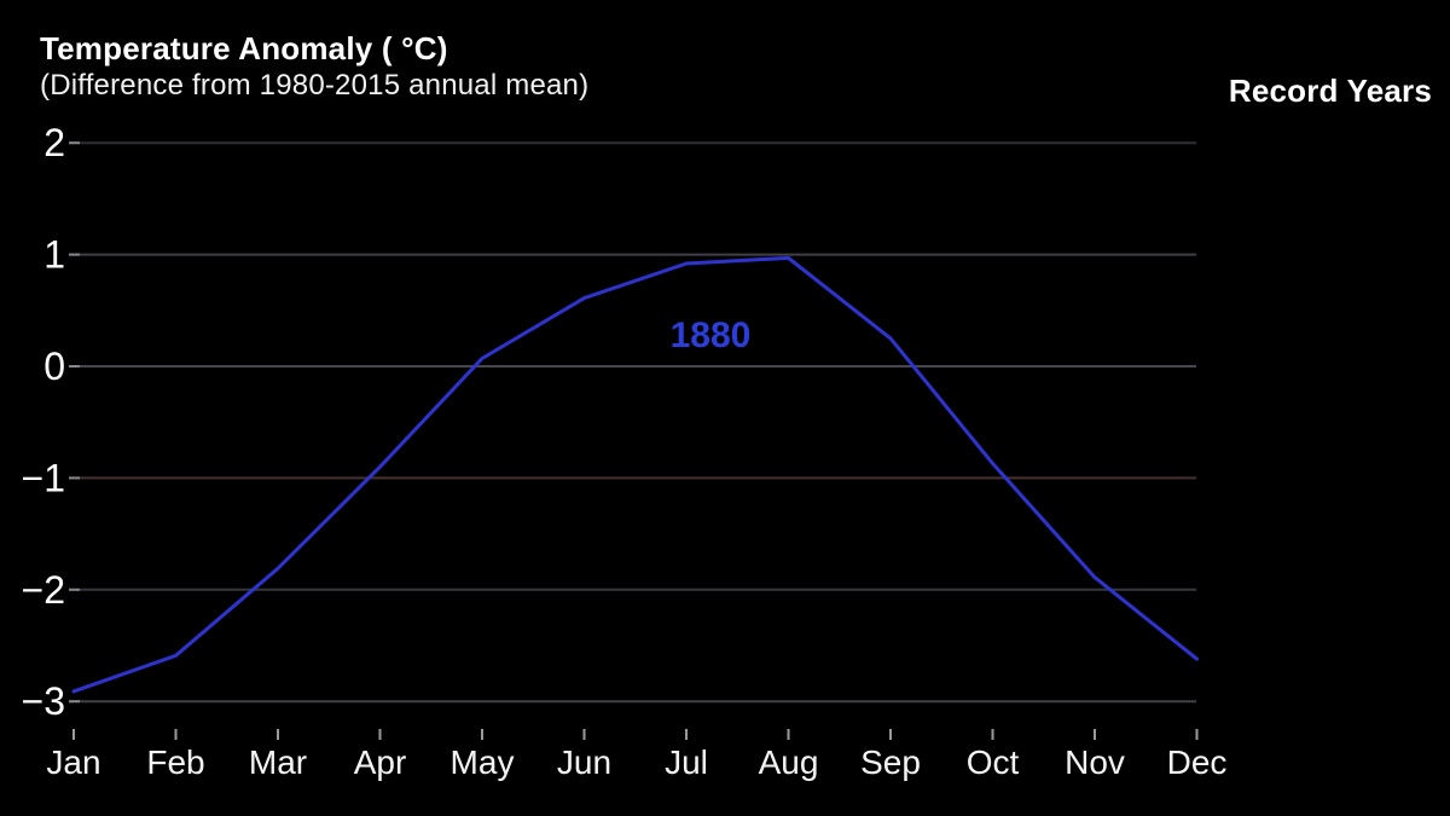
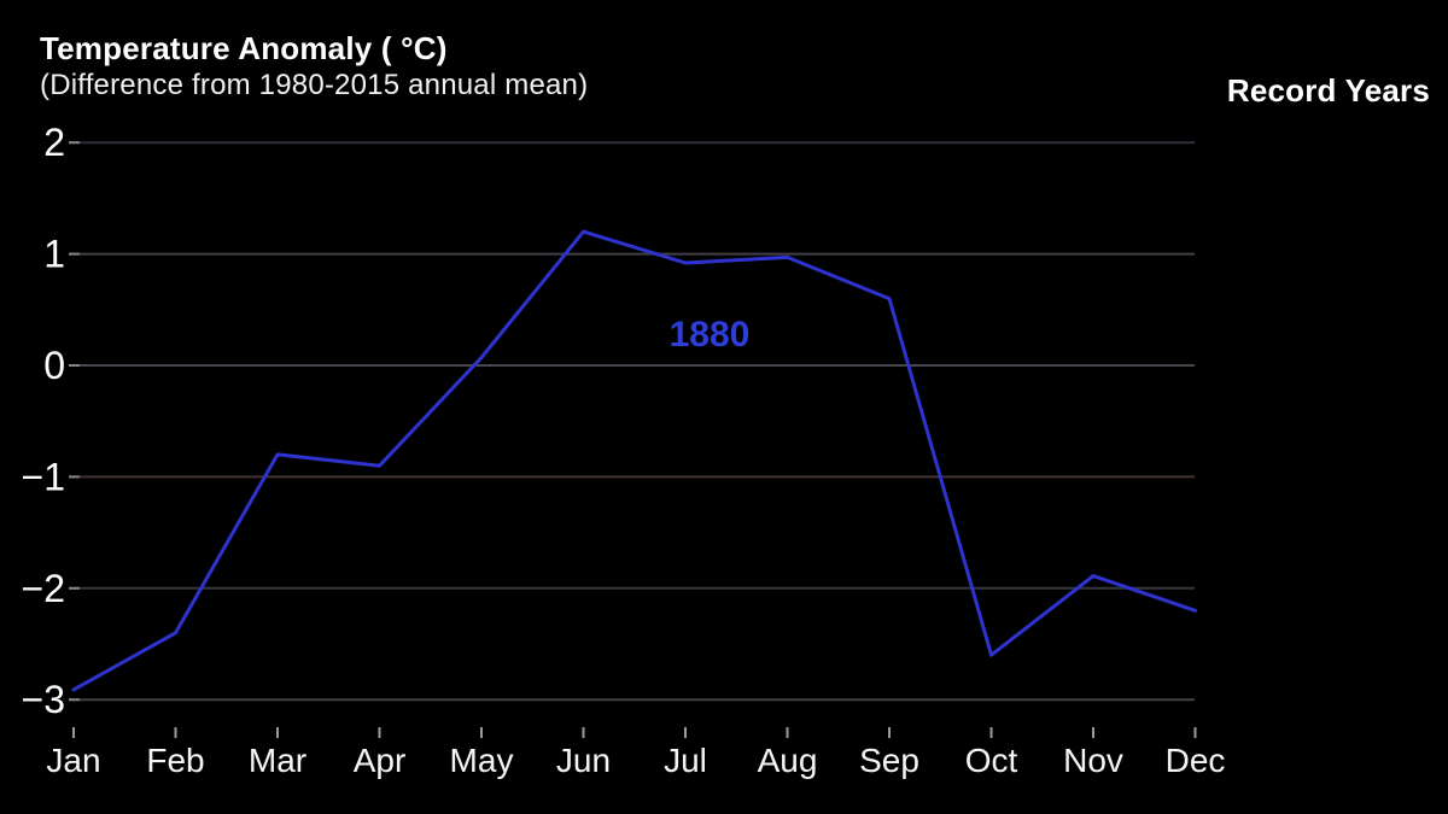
Feb: -2.6 -> -2.4
Mar: -1.8 -> -0.8
Jun: 0.6 -> 1.2
Sep: 0.2 -> 0.6
Oct: -0.9 -> -2.6
Dec: -2.6 -> -2.2
